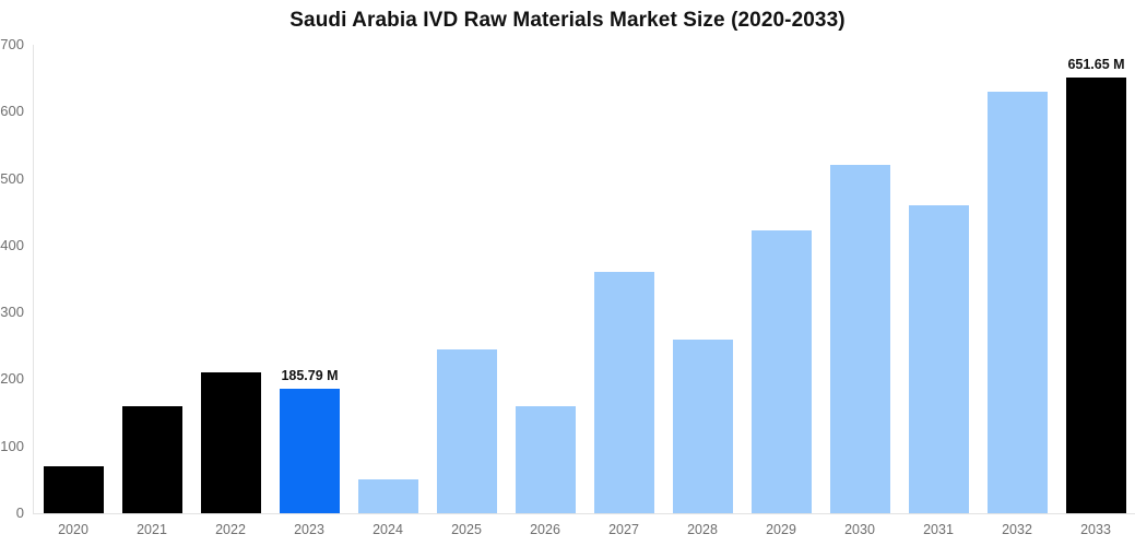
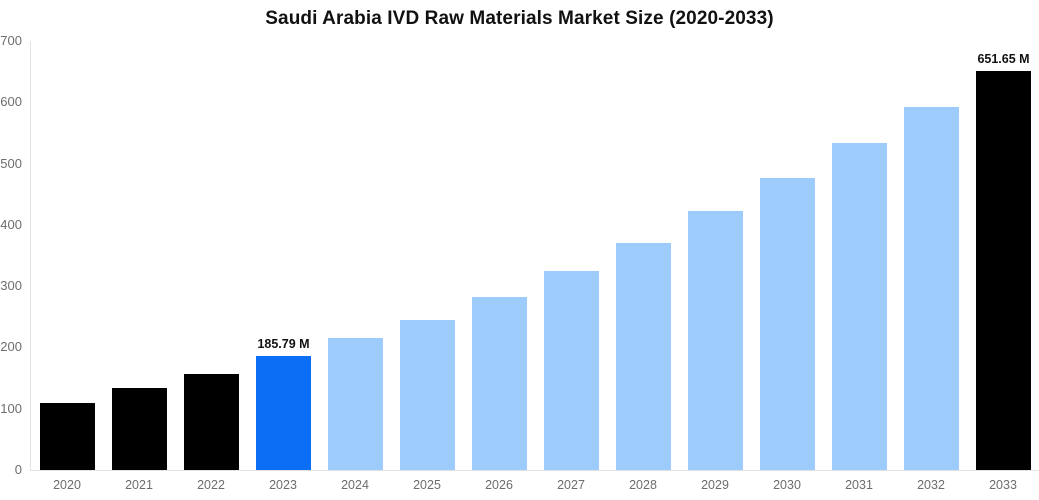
2020: 70 -> 110
2021: 160 -> 130
2022: 210 -> 160
2024: 50 -> 220
2026: 160 -> 280
2027: 360 -> 320
2028: 260 -> 370
2030: 520 -> 480
2031: 460 -> 530
2032: 630 -> 590
